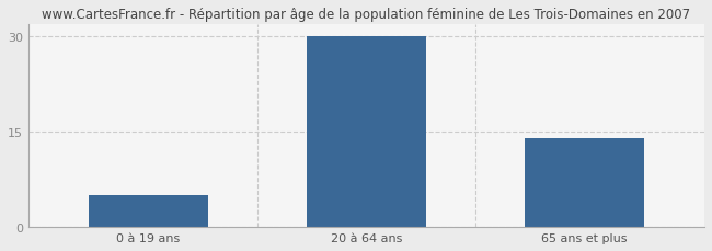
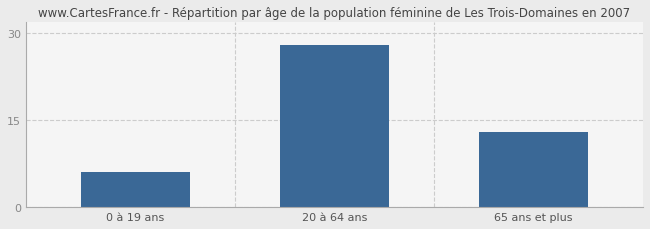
0 à 19 ans: 5 -> 6
20 à 64 ans: 30 -> 28
65 ans et plus: 14 -> 13
